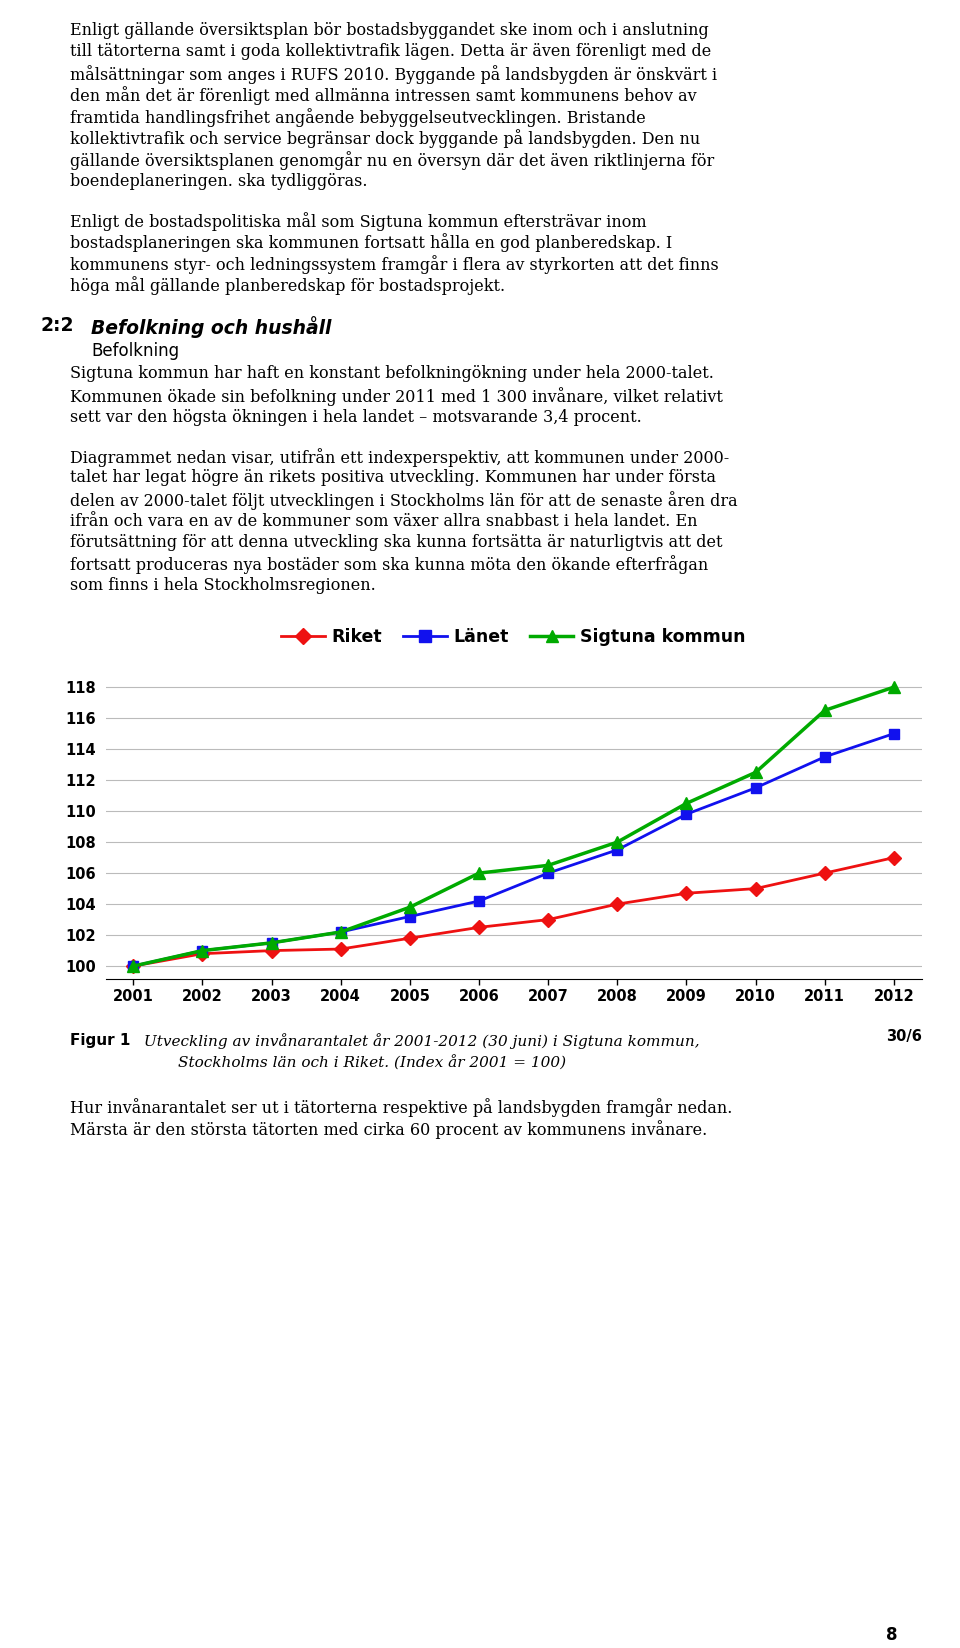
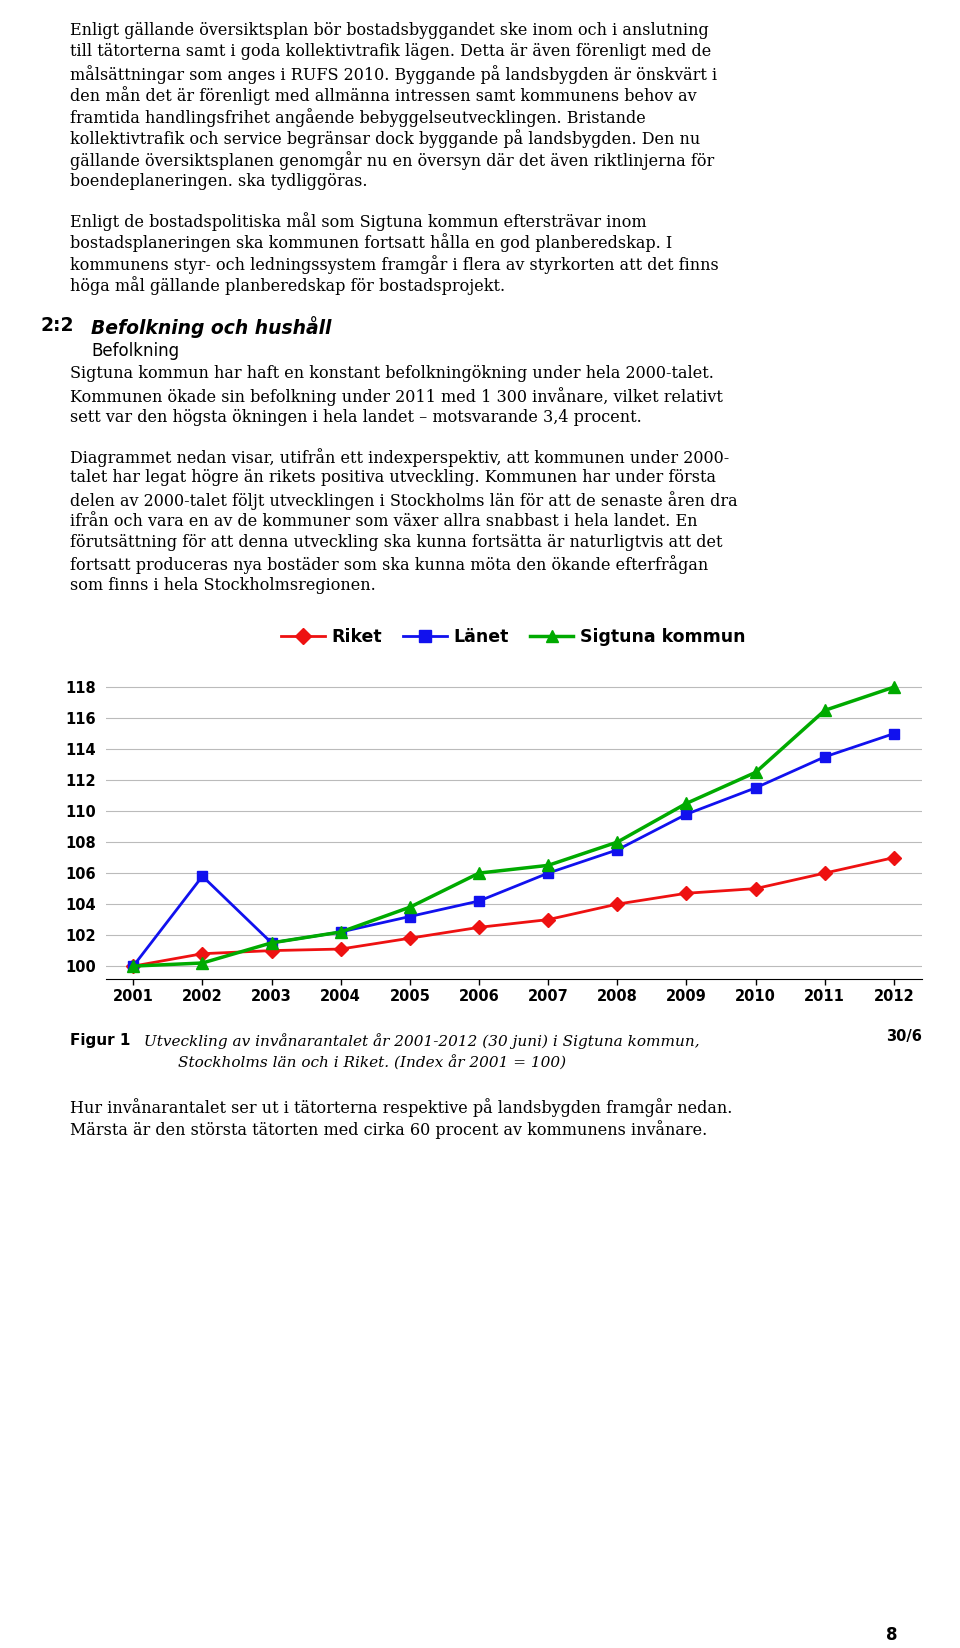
Länet/2002: 101.0 -> 105.8
Sigtuna kommun/2002: 101.0 -> 100.2
